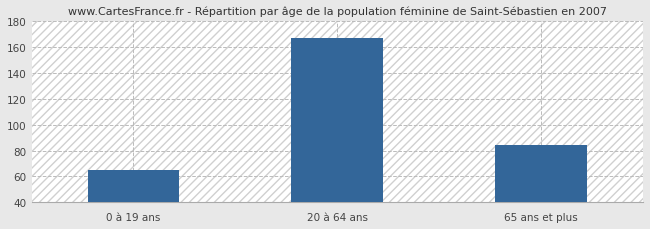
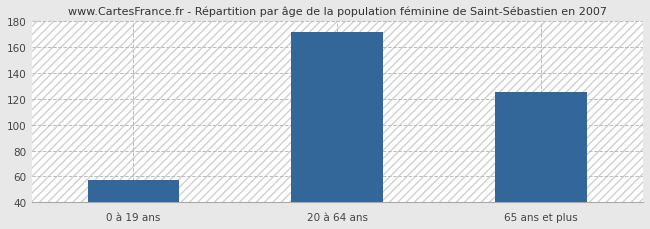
0 à 19 ans: 65 -> 57
20 à 64 ans: 167 -> 172
65 ans et plus: 84 -> 125
